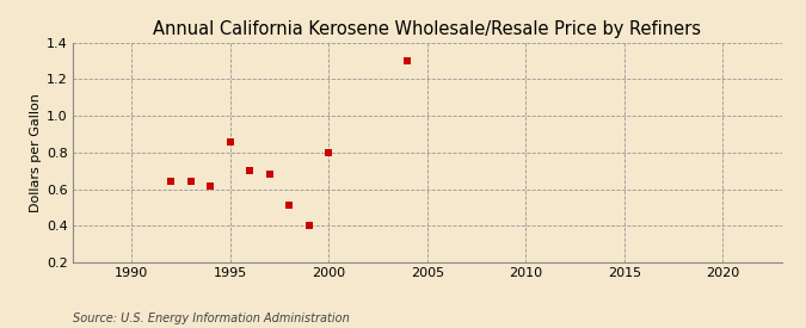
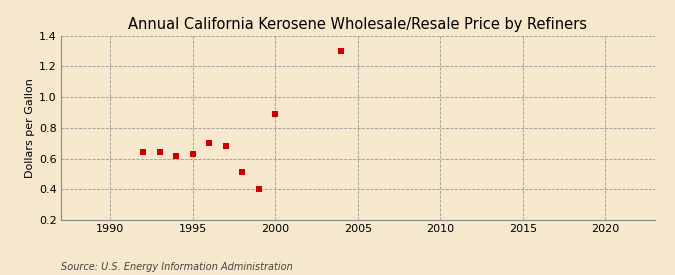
1995: 0.86 -> 0.63
2000: 0.80 -> 0.89
